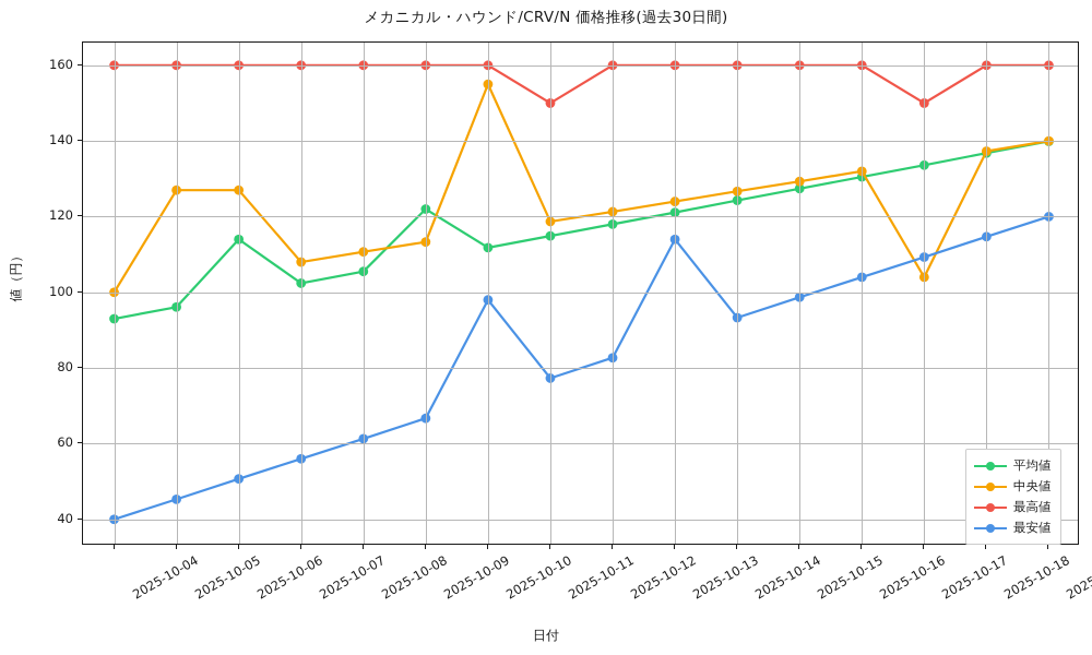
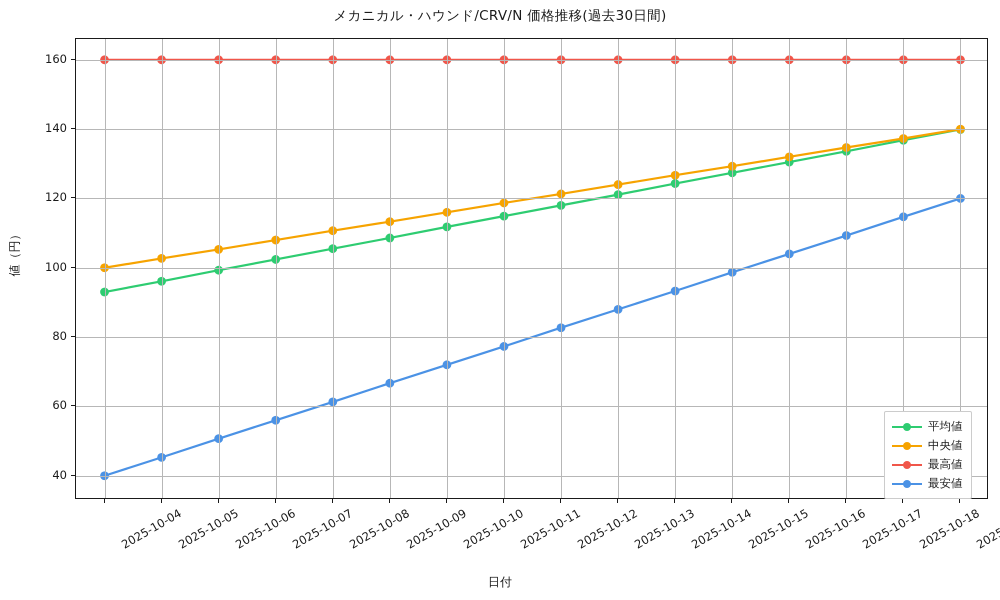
中央値/2025-10-05: 127 -> 103
平均値/2025-10-06: 114 -> 99
中央値/2025-10-06: 127 -> 105
平均値/2025-10-09: 122 -> 109
中央値/2025-10-10: 155 -> 116
最安値/2025-10-10: 98 -> 72
最高値/2025-10-11: 150 -> 160
最安値/2025-10-13: 114 -> 88
中央値/2025-10-17: 104 -> 135
最高値/2025-10-17: 150 -> 160
